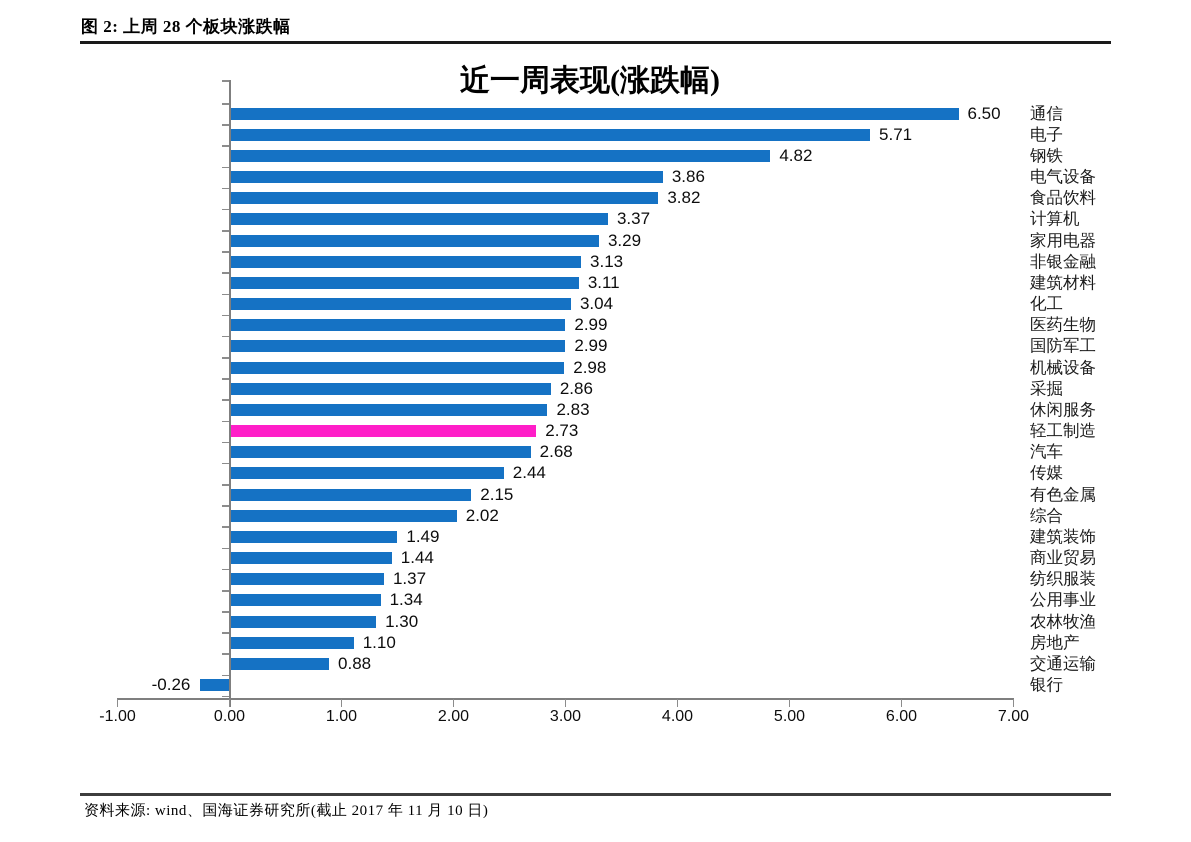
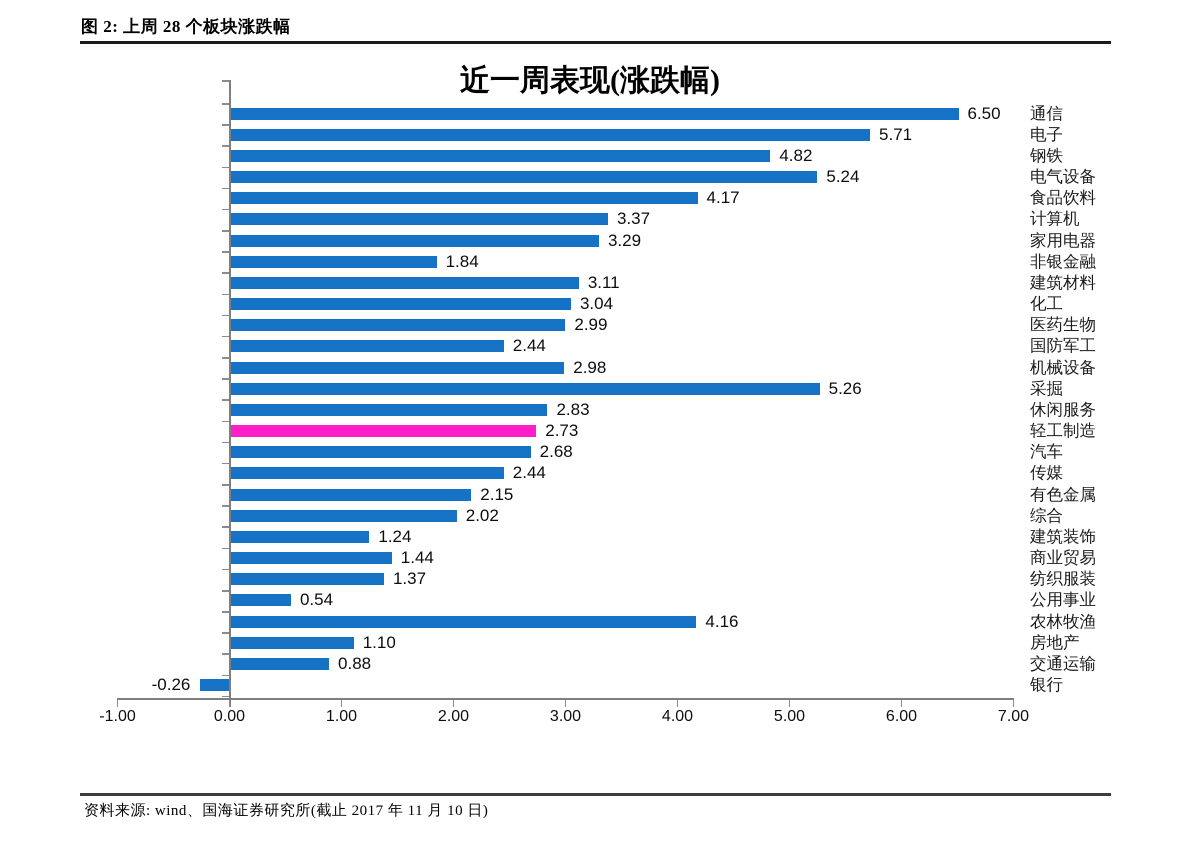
电气设备: 3.86 -> 5.24
食品饮料: 3.82 -> 4.17
非银金融: 3.13 -> 1.84
国防军工: 2.99 -> 2.44
采掘: 2.86 -> 5.26
建筑装饰: 1.49 -> 1.24
公用事业: 1.34 -> 0.54
农林牧渔: 1.30 -> 4.16
